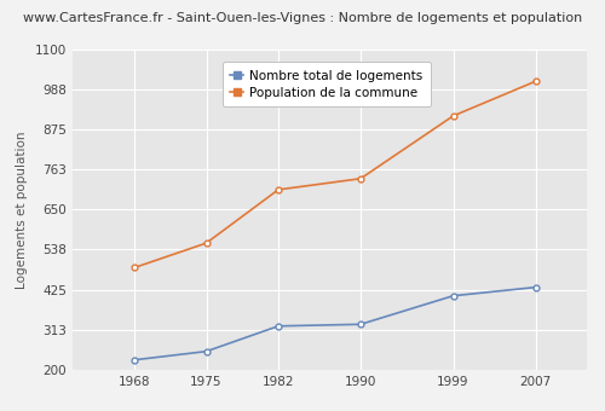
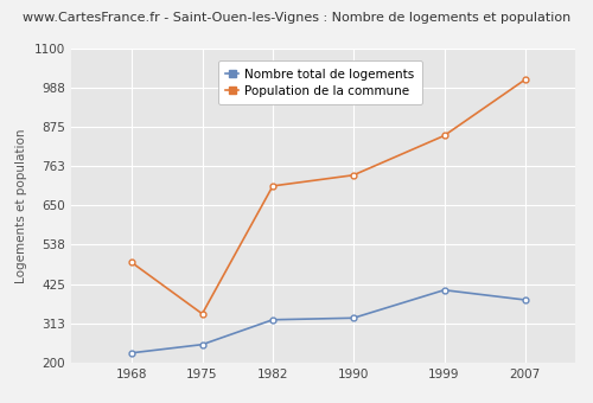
Population de la commune/1975: 556 -> 340
Population de la commune/1999: 913 -> 850
Nombre total de logements/2007: 432 -> 380
